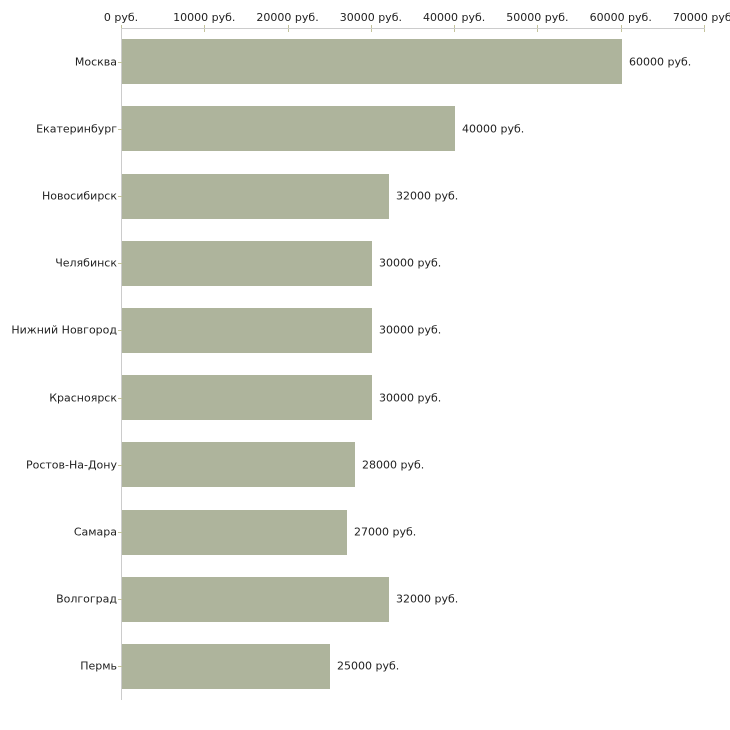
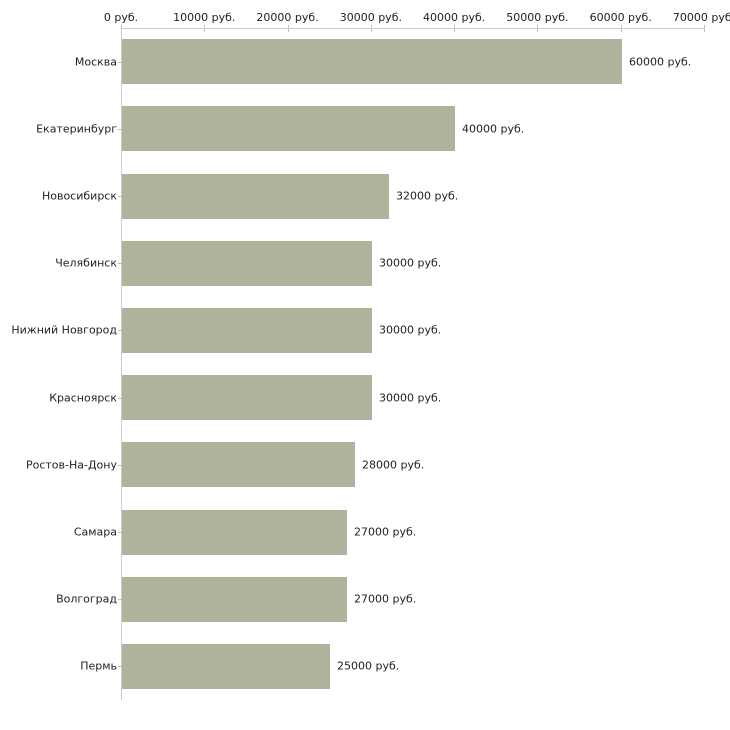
Волгоград: 32000 -> 27000
